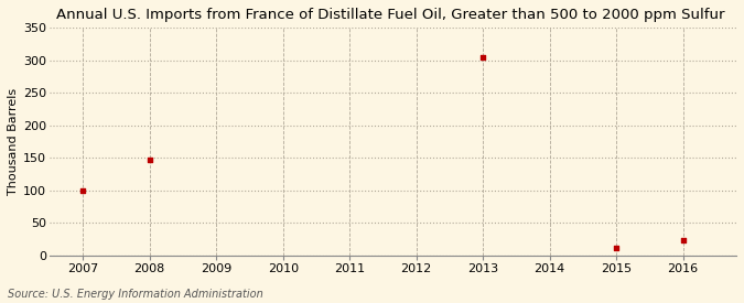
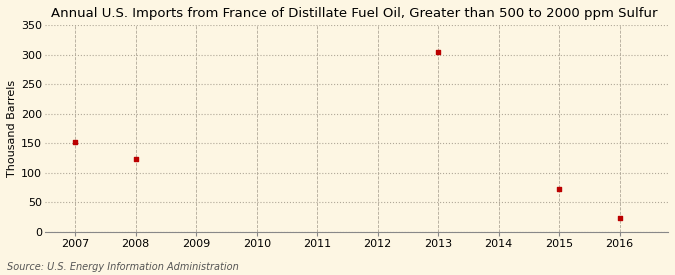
2007: 100 -> 152
2008: 148 -> 124
2015: 11 -> 72
